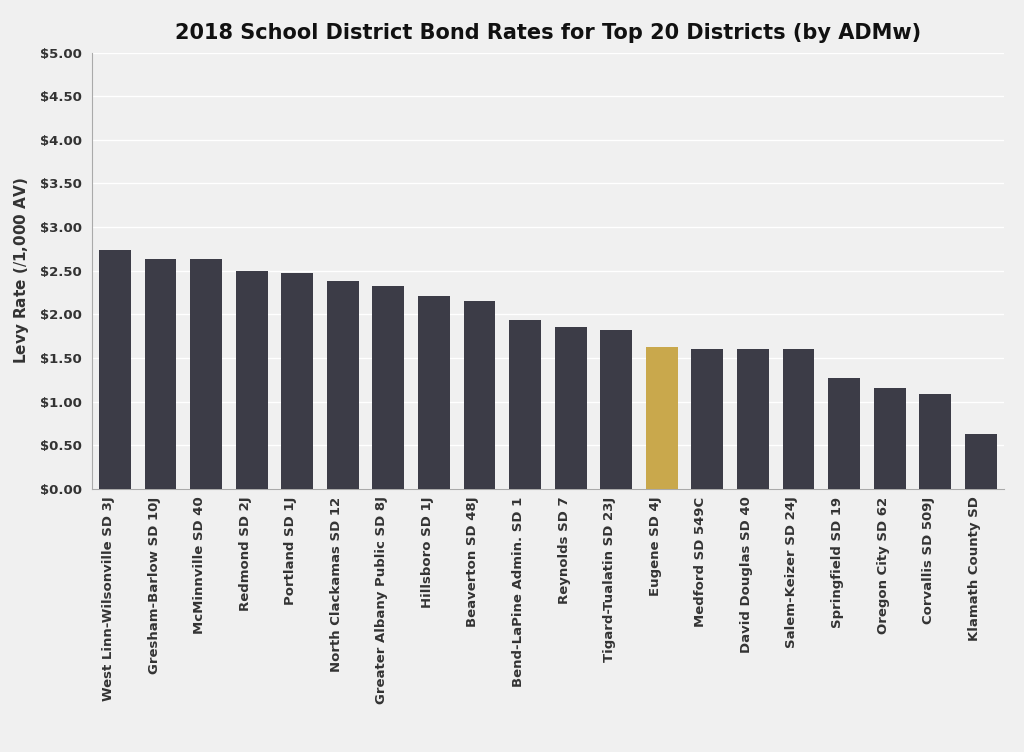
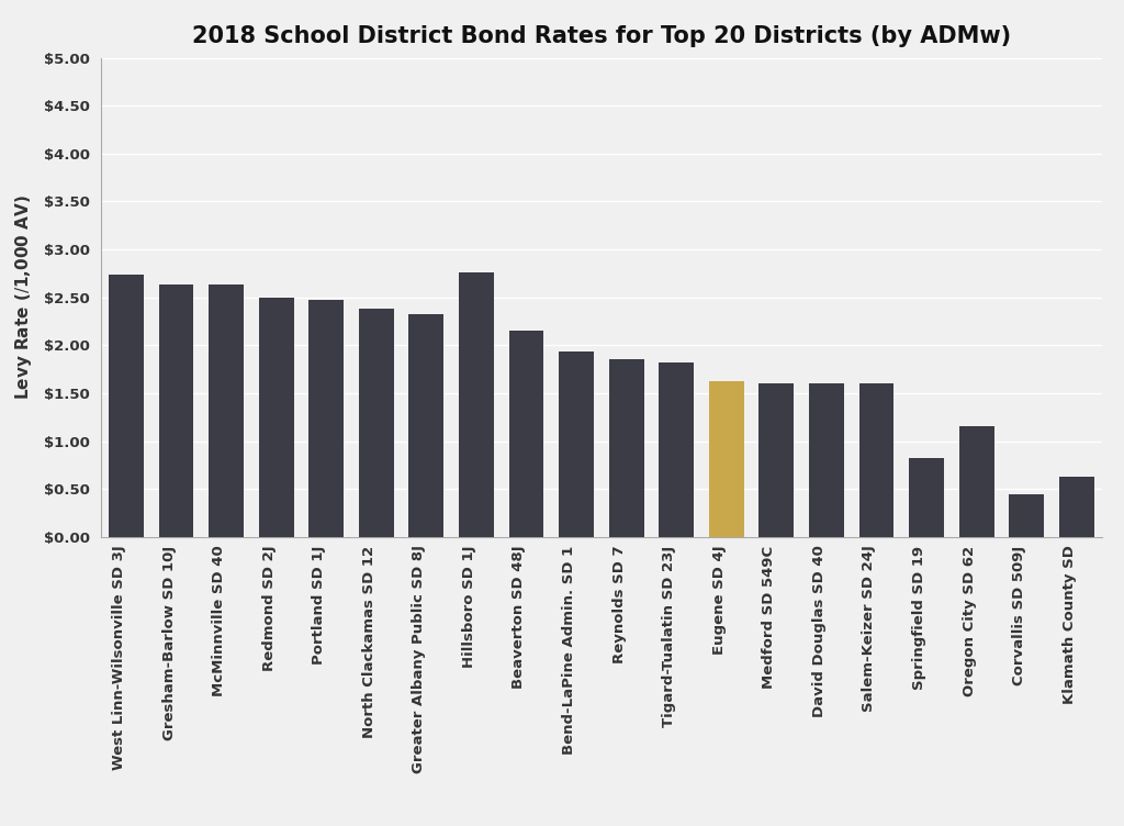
Hillsboro SD 1J: $2.21 -> $2.76
Springfield SD 19: $1.27 -> $0.82
Corvallis SD 509J: $1.09 -> $0.44
